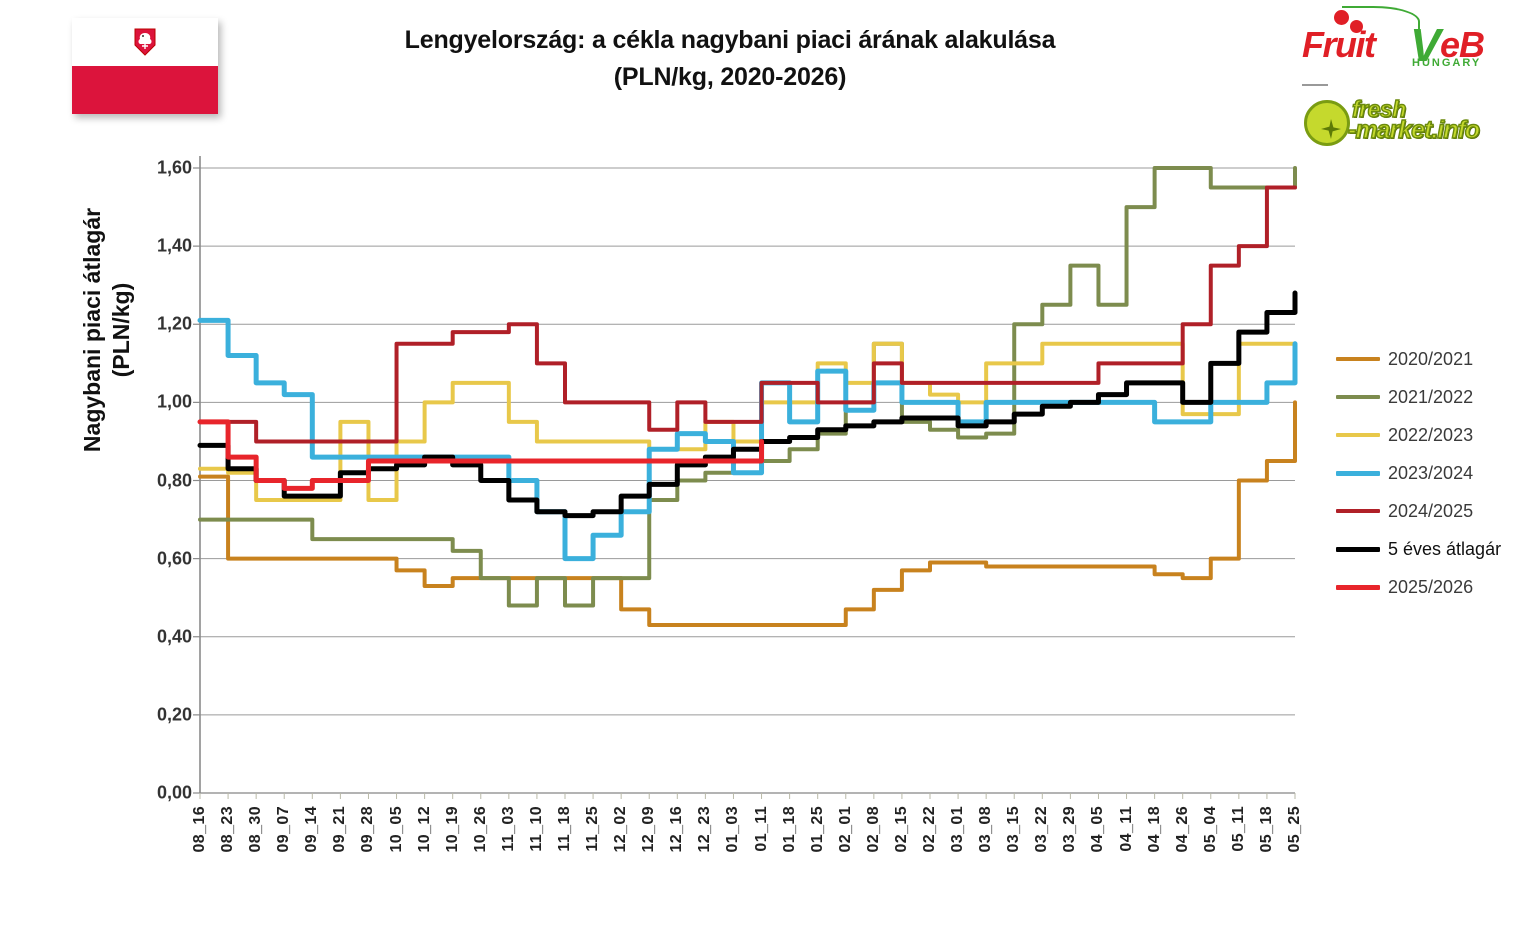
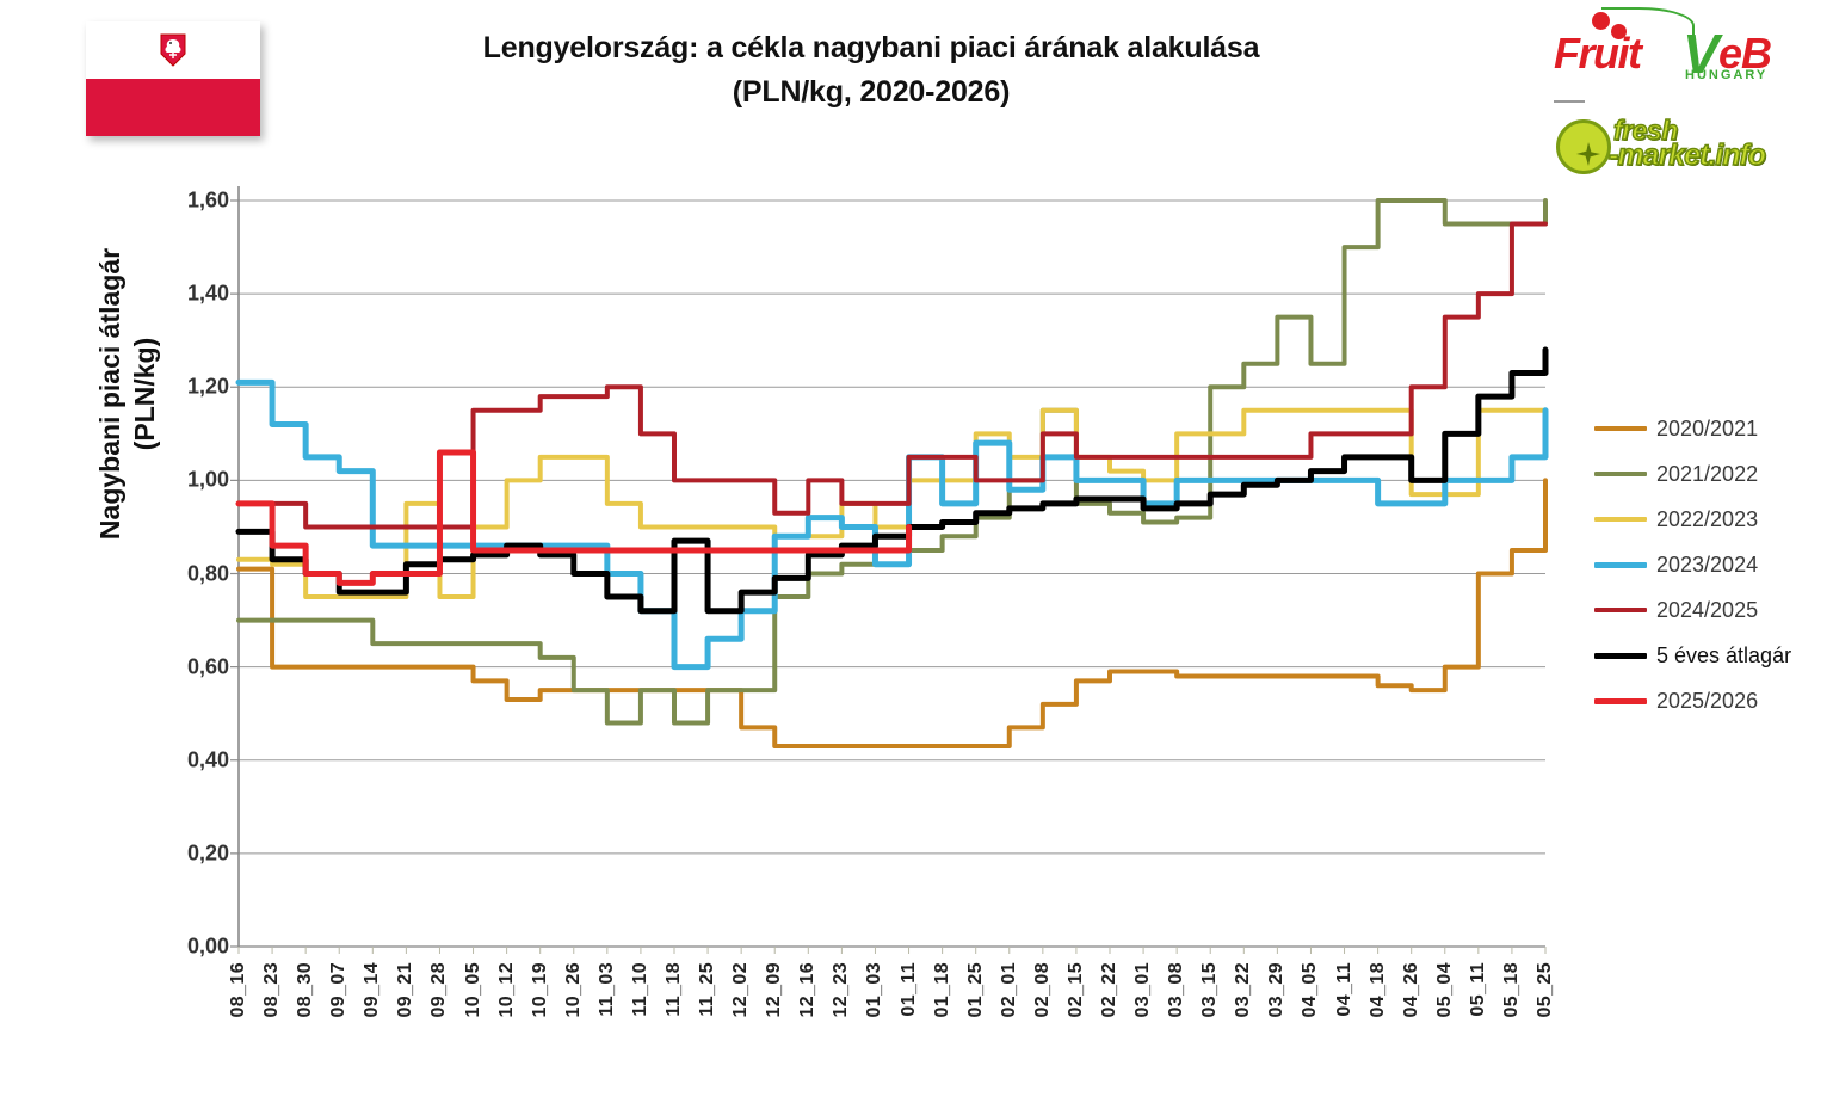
2025/2026/09_28: 0,85 -> 1,06
5 éves átlagár/11_18: 0,71 -> 0,87
